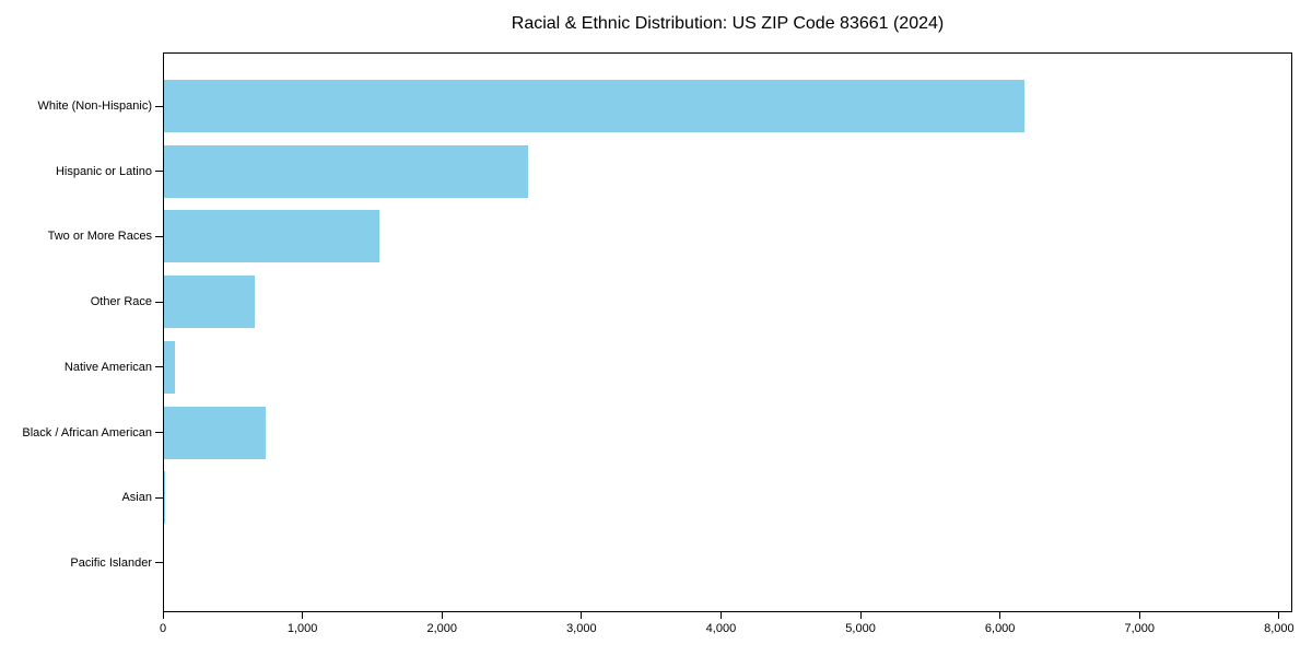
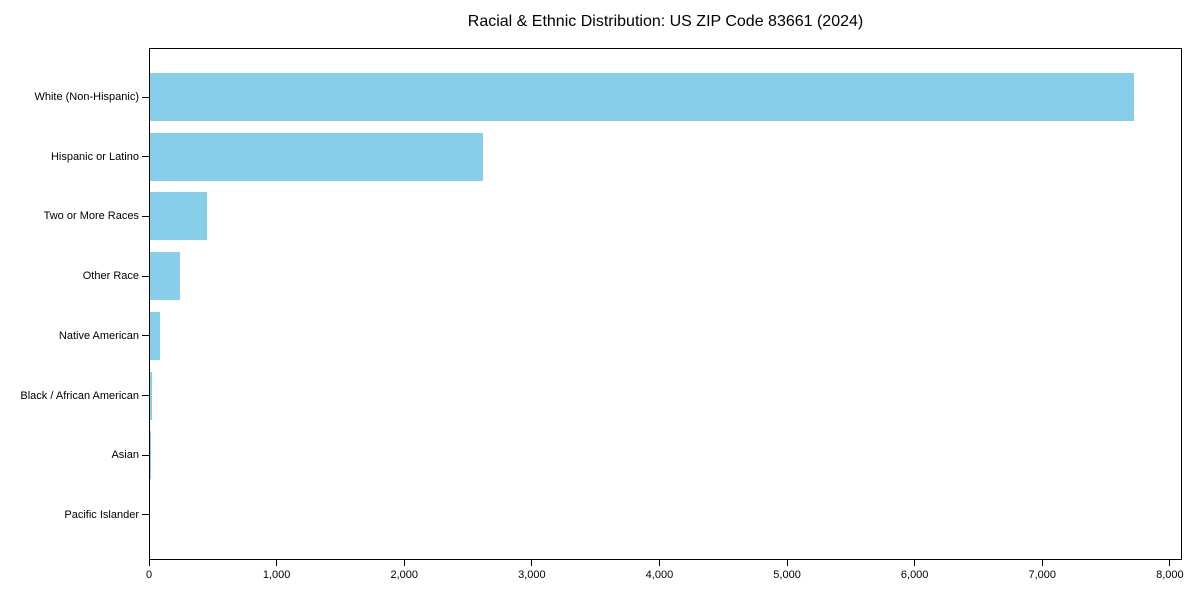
White (Non-Hispanic): 6170 -> 7710
Two or More Races: 1540 -> 440
Other Race: 650 -> 240
Black / African American: 730 -> 10
